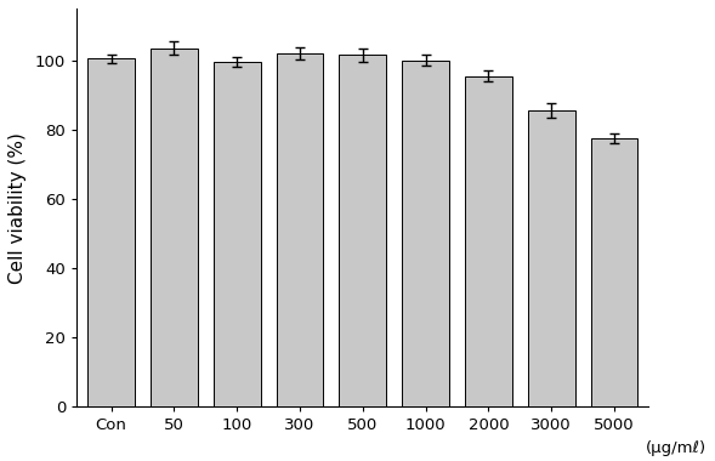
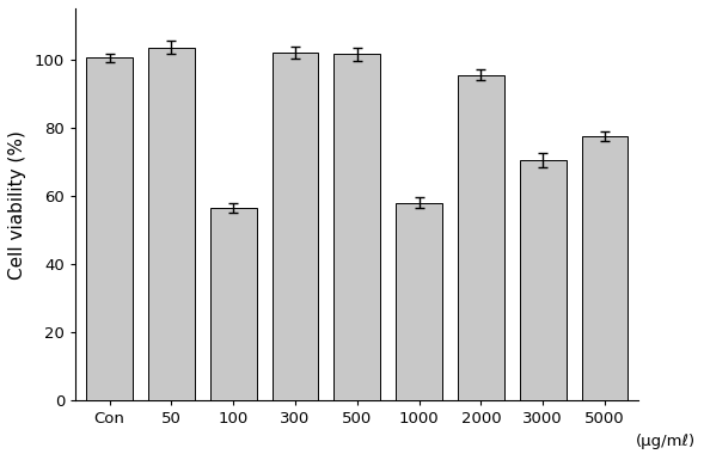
100: 99.5 -> 56.5
1000: 100.0 -> 58.0
3000: 85.5 -> 70.5
